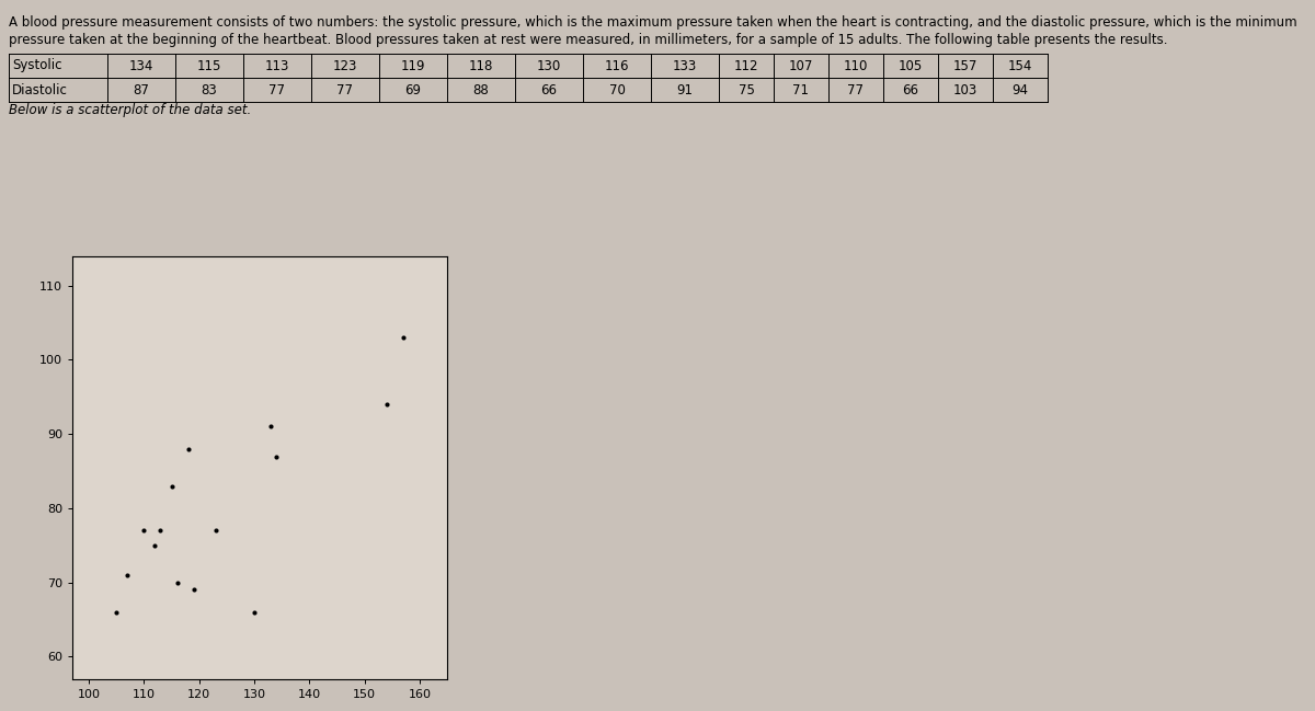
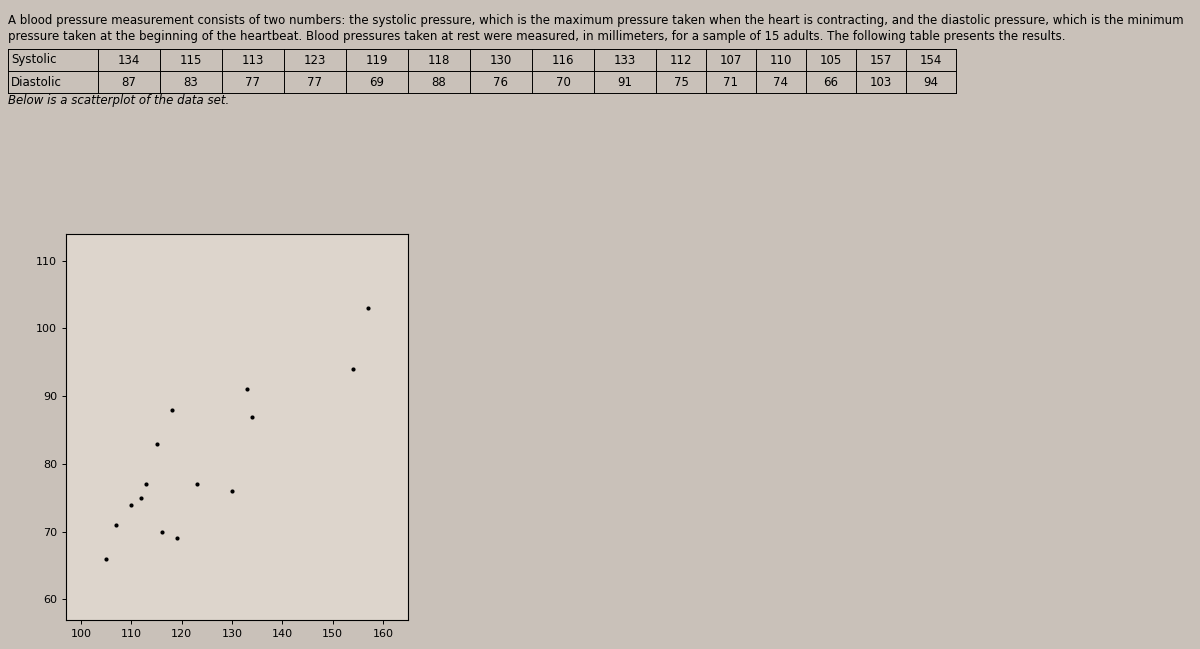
110: 77 -> 74
130: 66 -> 76
